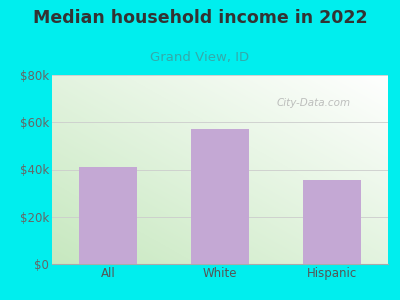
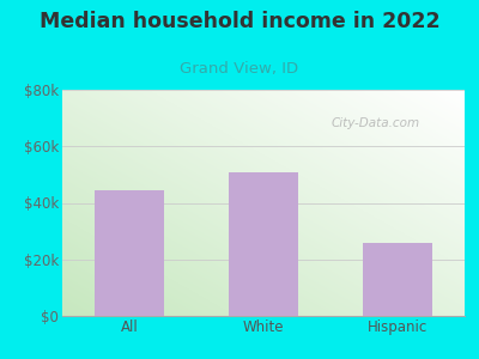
All: $41.0k -> $44.5k
White: $57.0k -> $51.0k
Hispanic: $35.5k -> $26.0k
